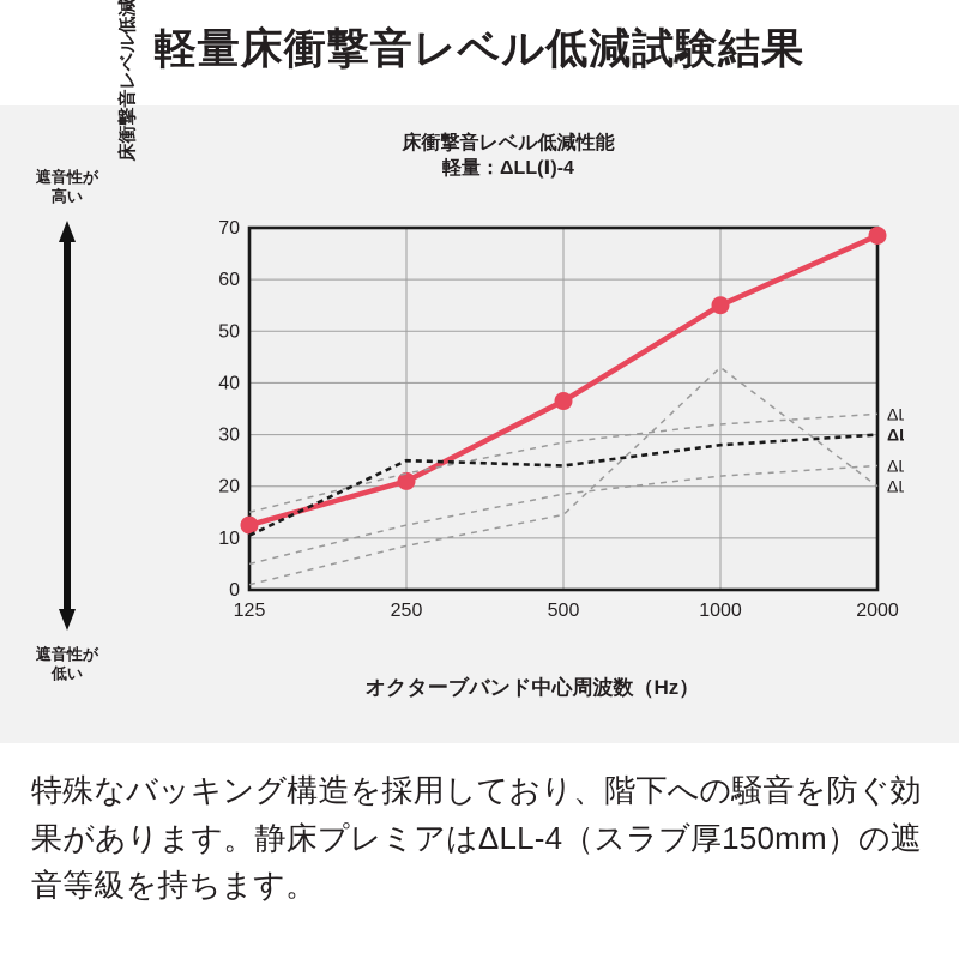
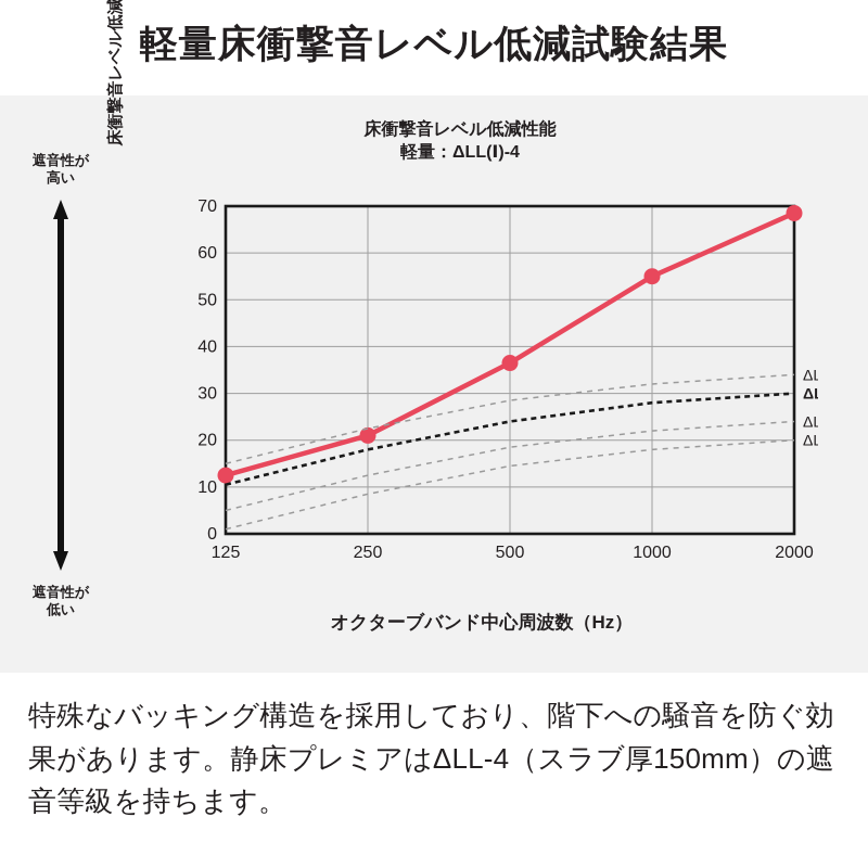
ΔLL(I)-4/250: 25 -> 18
ΔLL(I)-2/1000: 43 -> 18
